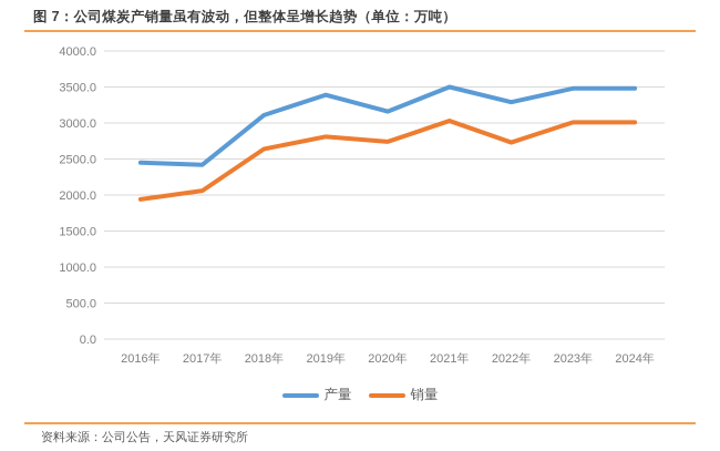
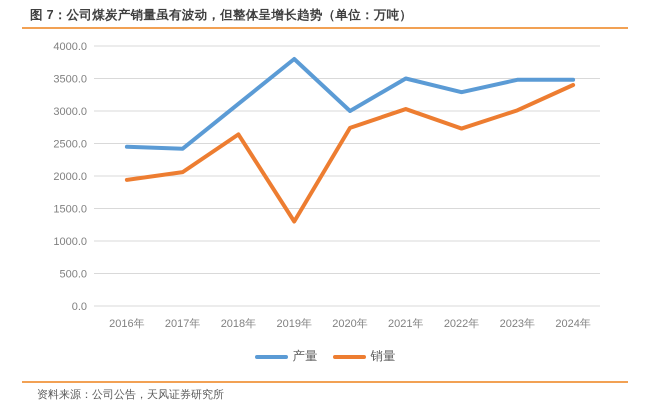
产量/2019年: 3400 -> 3800
销量/2019年: 2800 -> 1300
产量/2020年: 3200 -> 3000
销量/2024年: 3000 -> 3400
